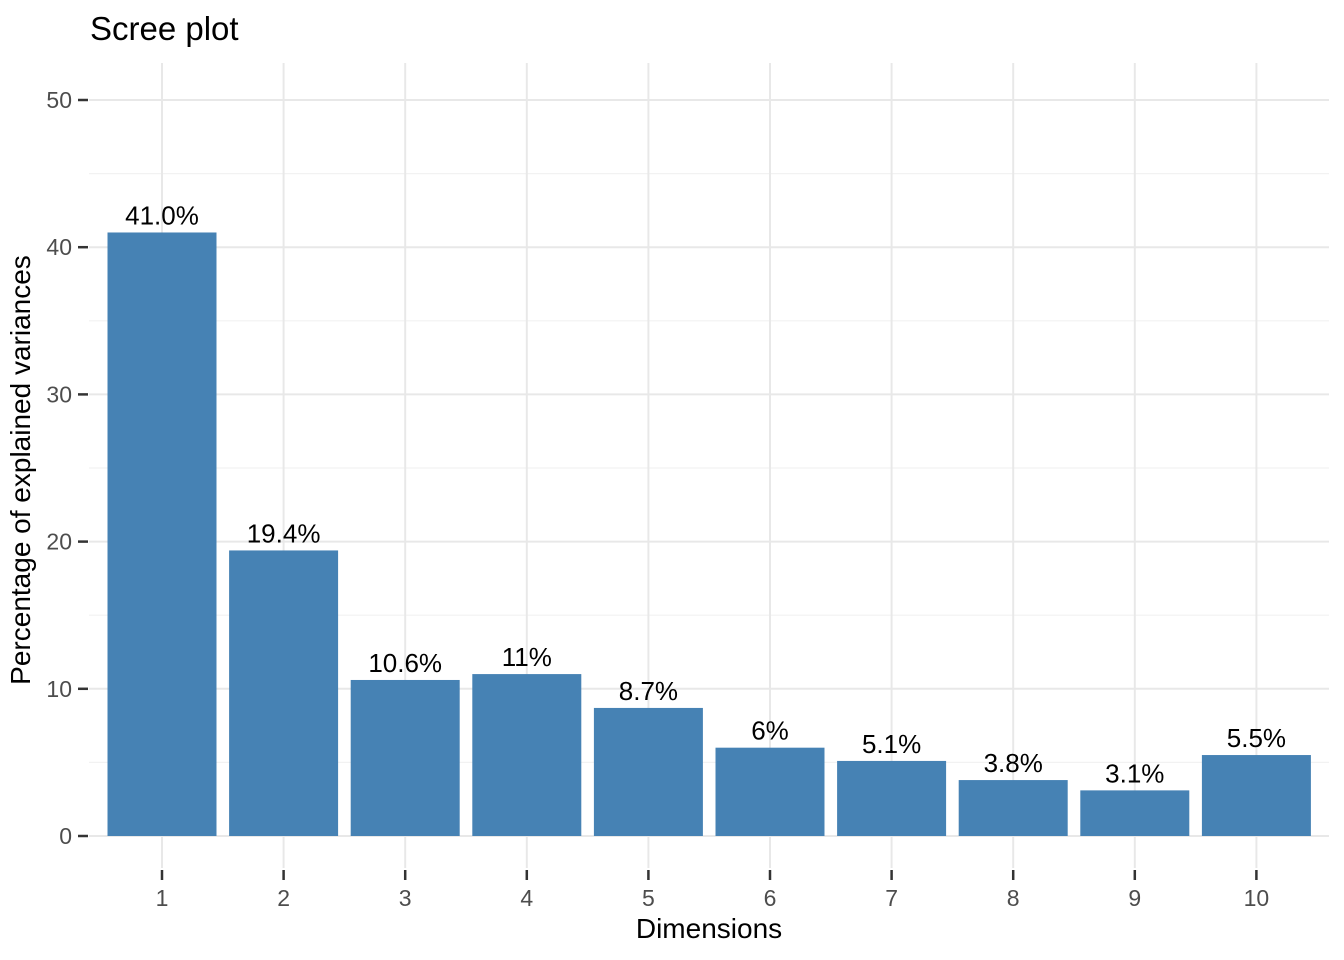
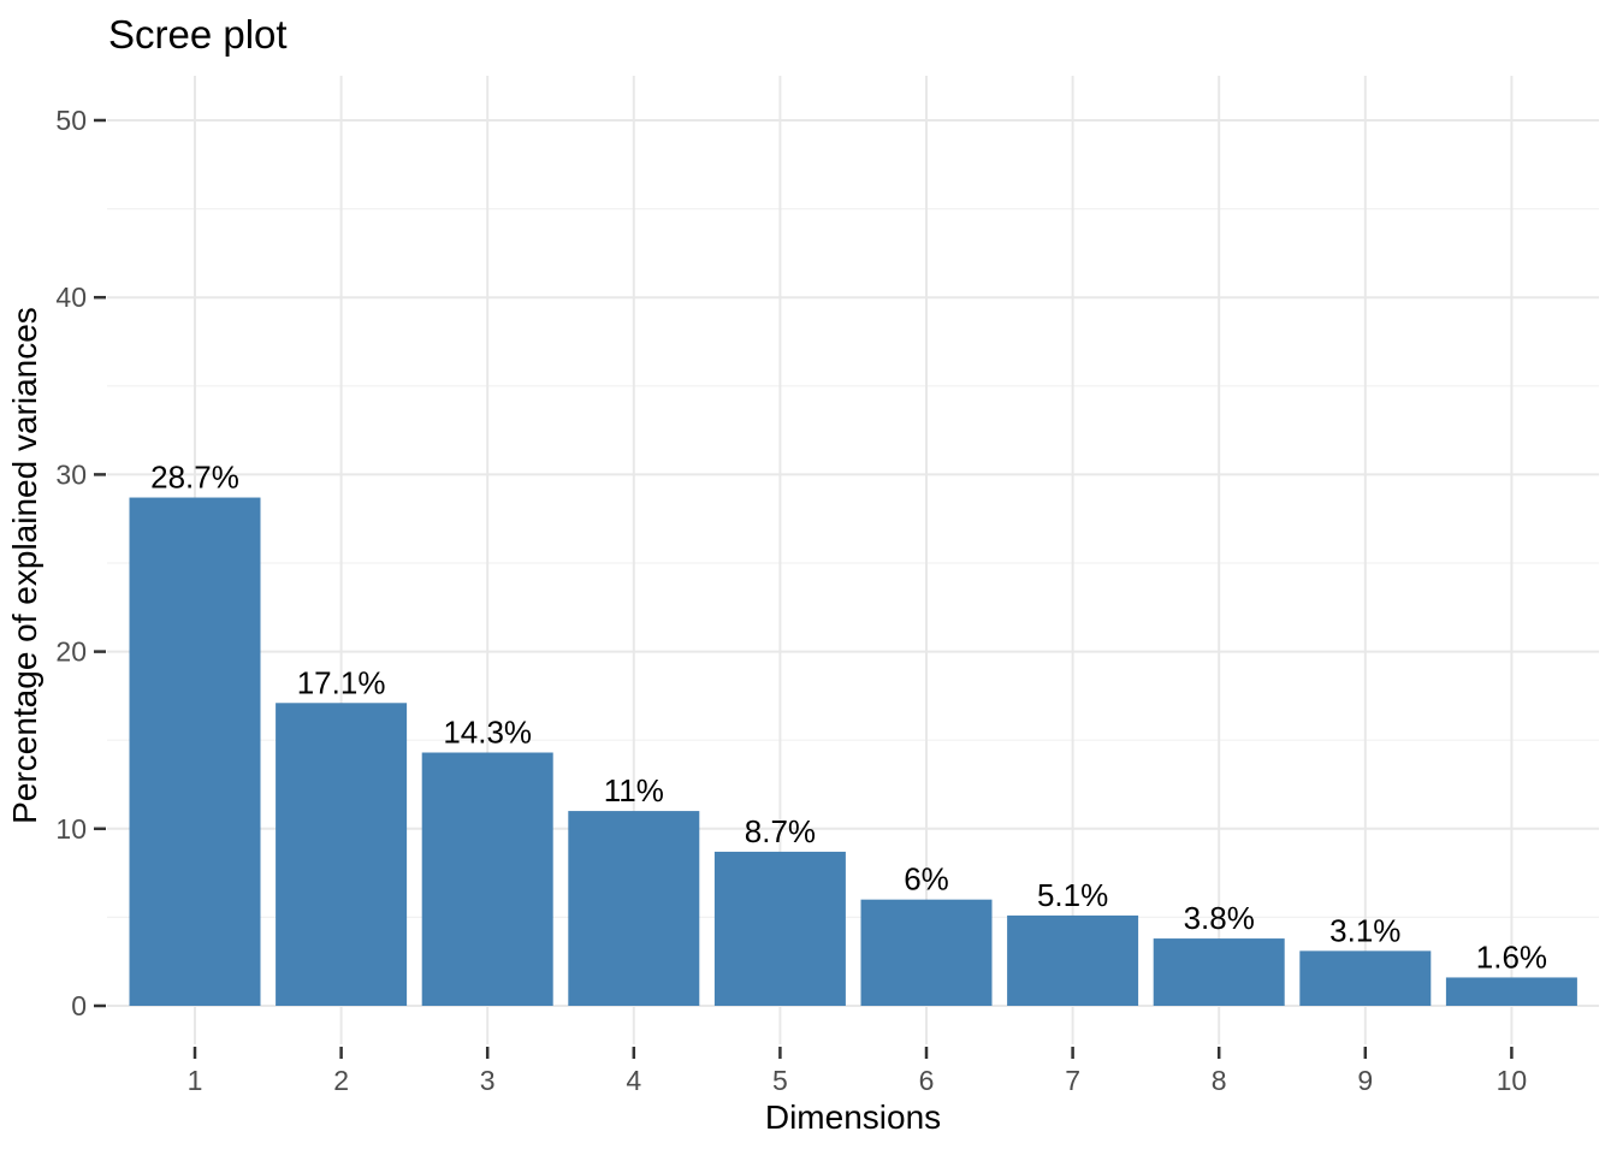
1: 41.0% -> 28.7%
2: 19.4% -> 17.1%
3: 10.6% -> 14.3%
10: 5.5% -> 1.6%
